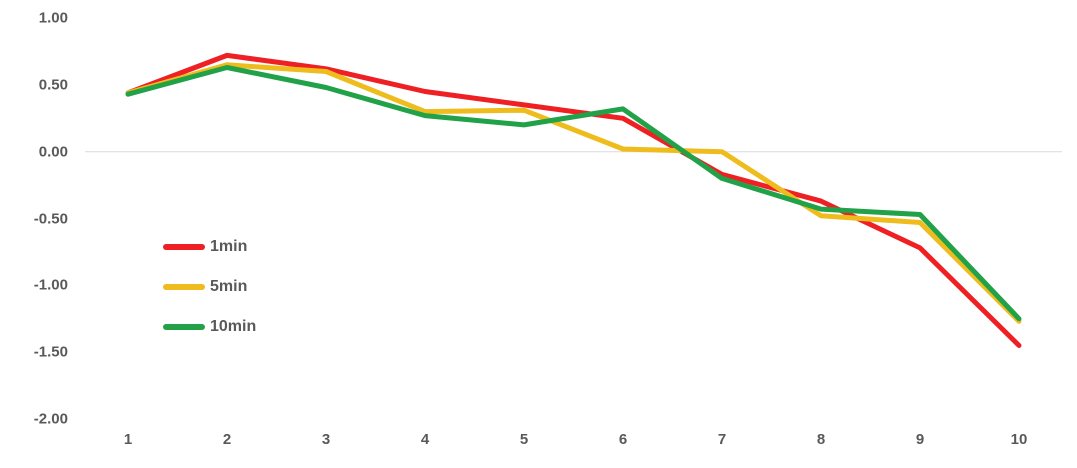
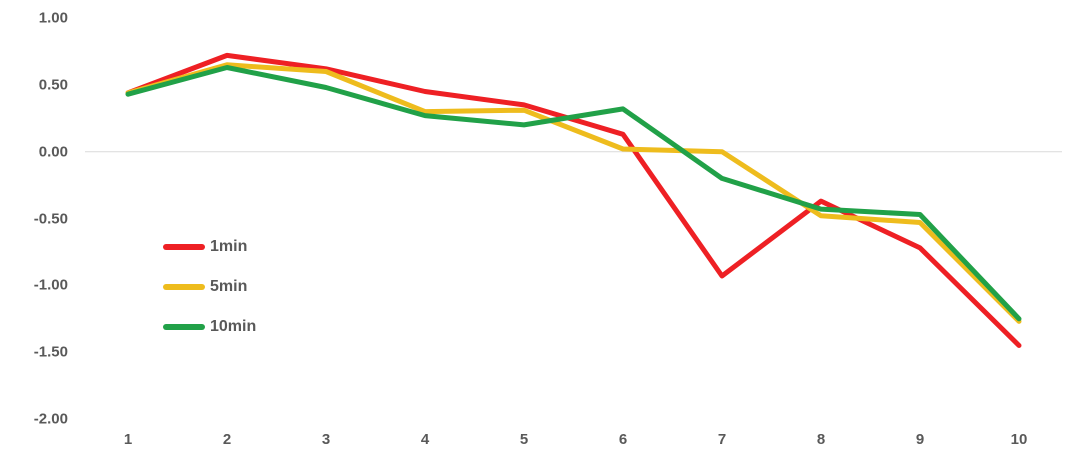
1min/6: 0.25 -> 0.13
1min/7: -0.17 -> -0.93
